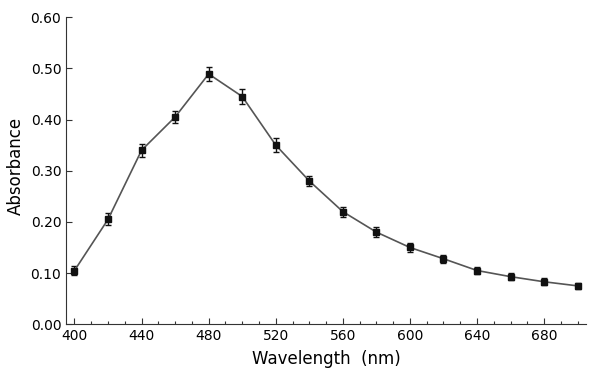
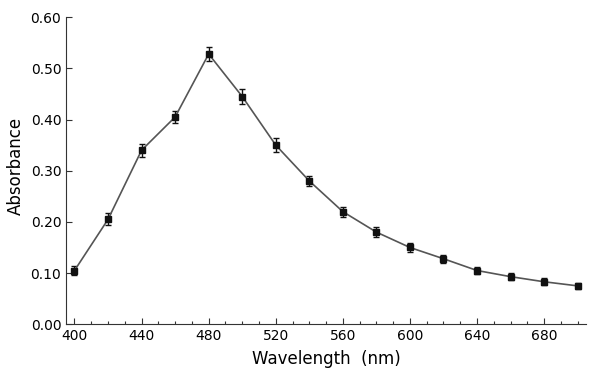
480: 0.489 -> 0.528
